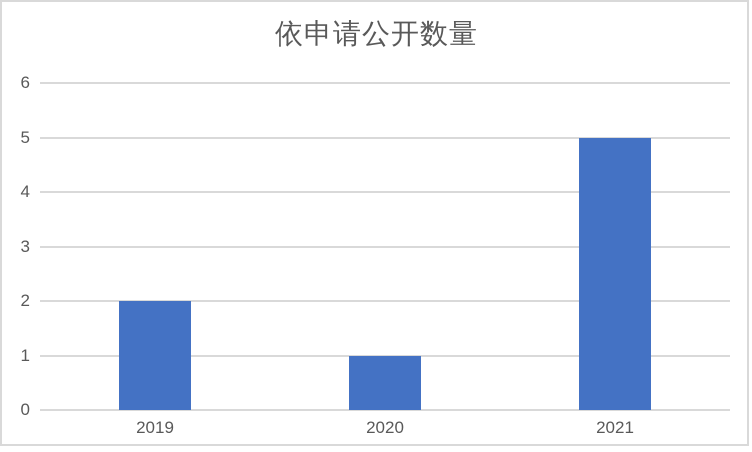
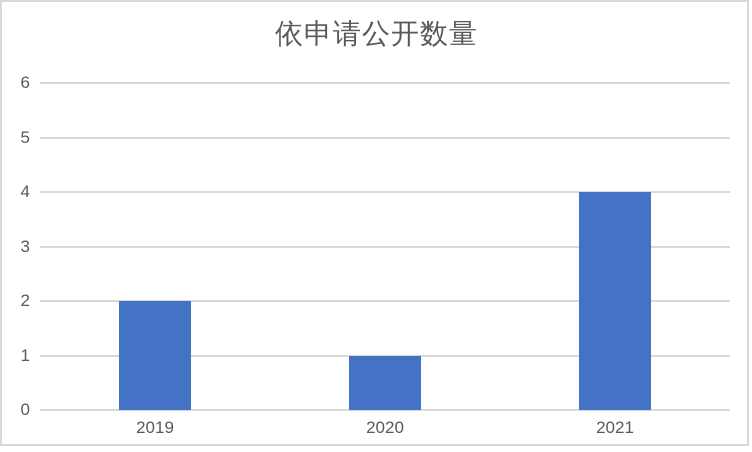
2021: 5 -> 4
